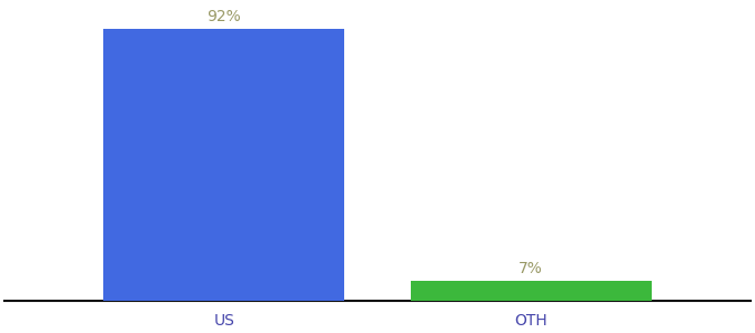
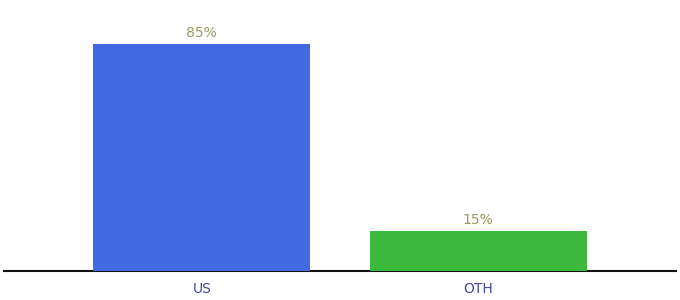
US: 92% -> 85%
OTH: 7% -> 15%
